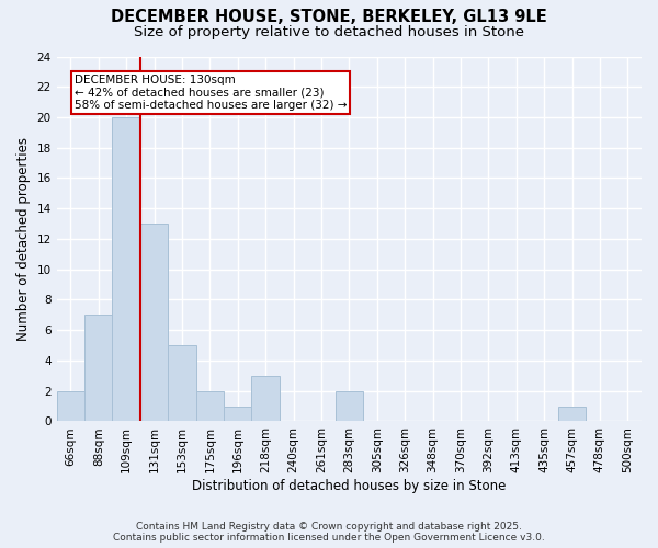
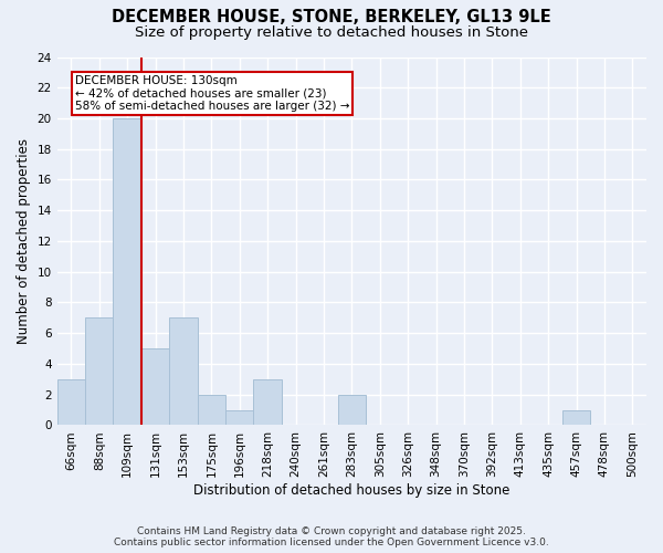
66sqm: 2 -> 3
131sqm: 13 -> 5
153sqm: 5 -> 7
